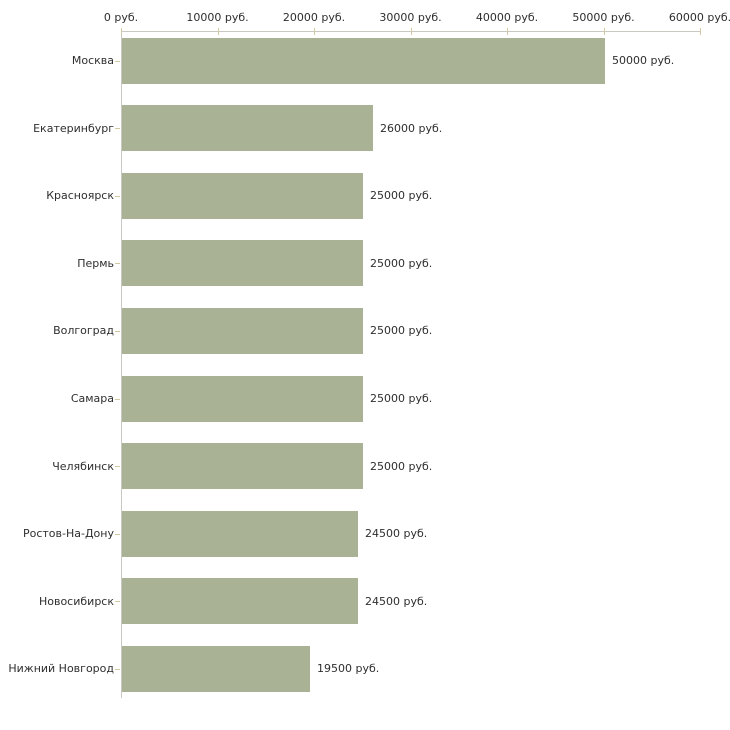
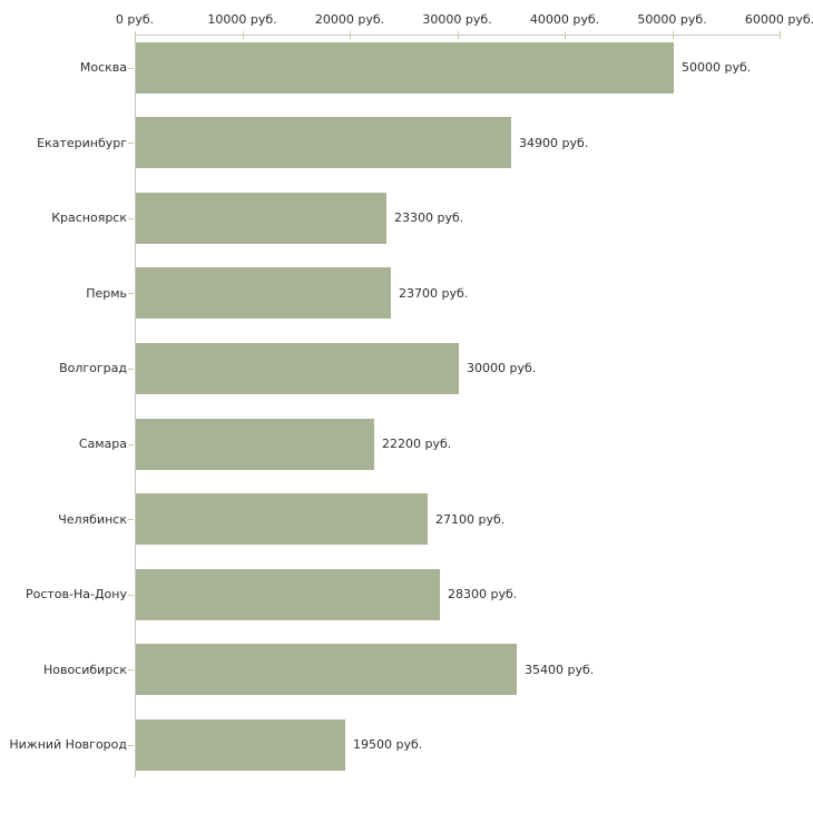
Екатеринбург: 26000 -> 34900
Красноярск: 25000 -> 23300
Пермь: 25000 -> 23700
Волгоград: 25000 -> 30000
Самара: 25000 -> 22200
Челябинск: 25000 -> 27100
Ростов-На-Дону: 24500 -> 28300
Новосибирск: 24500 -> 35400
